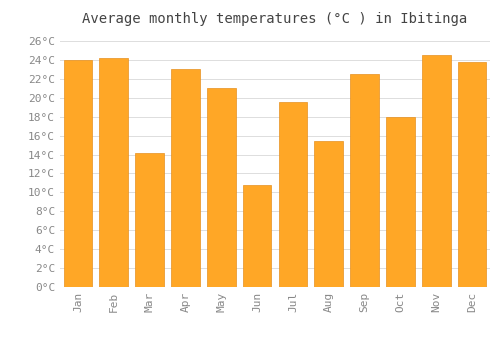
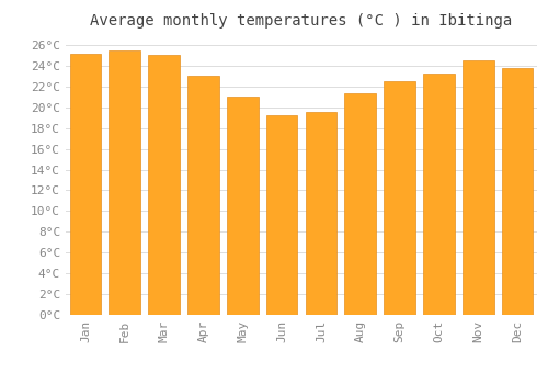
Jan: 24.0°C -> 25.2°C
Feb: 24.2°C -> 25.5°C
Mar: 14.2°C -> 25.0°C
Jun: 10.8°C -> 19.2°C
Aug: 15.4°C -> 21.3°C
Oct: 18.0°C -> 23.2°C
